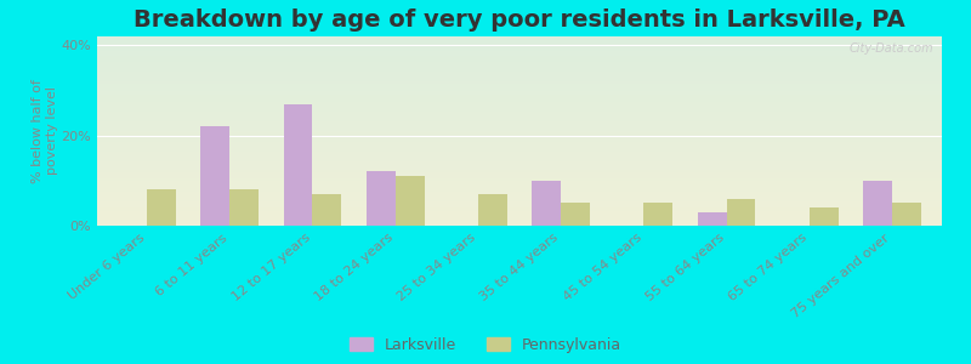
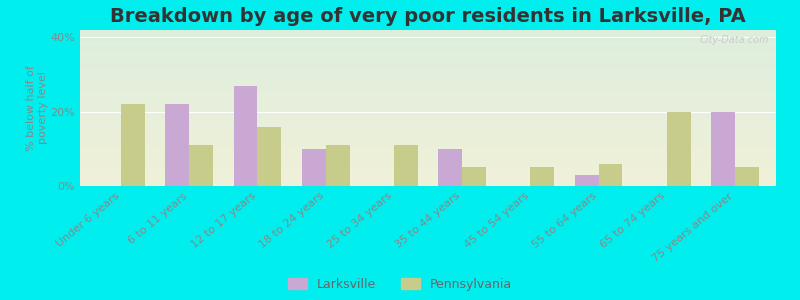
Pennsylvania/Under 6 years: 8% -> 22%
Pennsylvania/6 to 11 years: 8% -> 11%
Pennsylvania/12 to 17 years: 7% -> 16%
Larksville/18 to 24 years: 12% -> 10%
Pennsylvania/25 to 34 years: 7% -> 11%
Pennsylvania/65 to 74 years: 4% -> 20%
Larksville/75 years and over: 10% -> 20%
